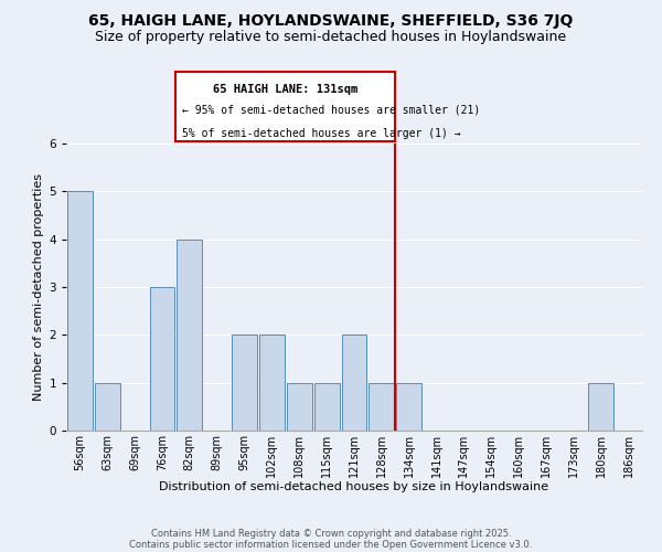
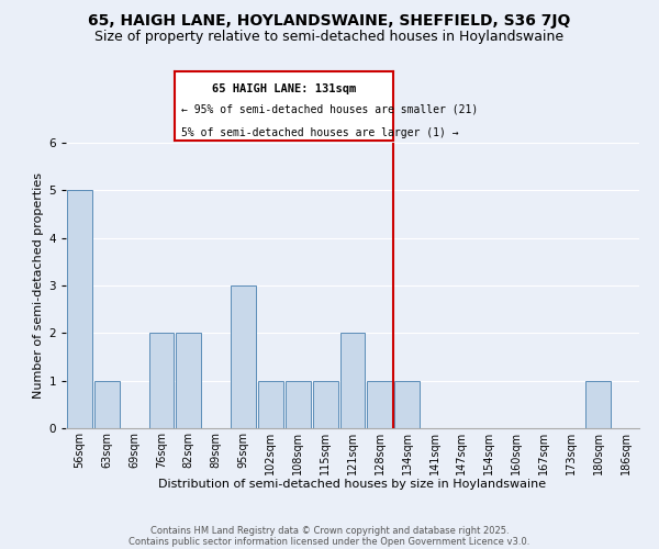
76sqm: 3 -> 2
82sqm: 4 -> 2
95sqm: 2 -> 3
102sqm: 2 -> 1
